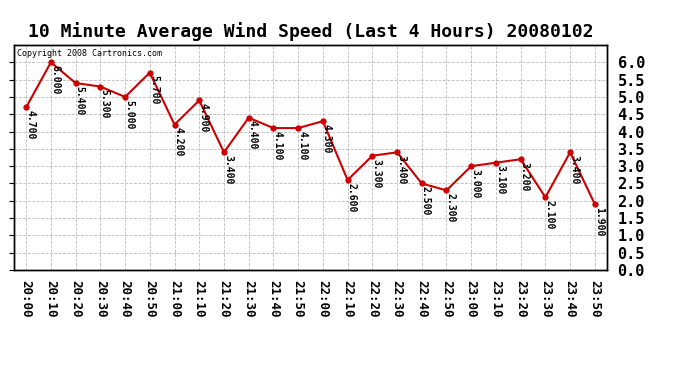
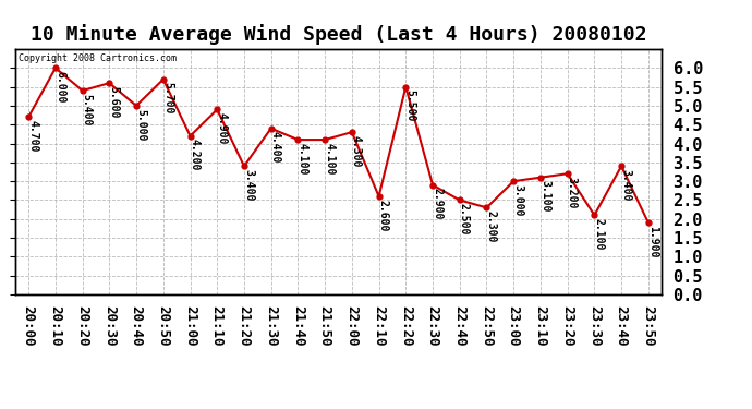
20:30: 5.300 -> 5.600
22:20: 3.300 -> 5.500
22:30: 3.400 -> 2.900
